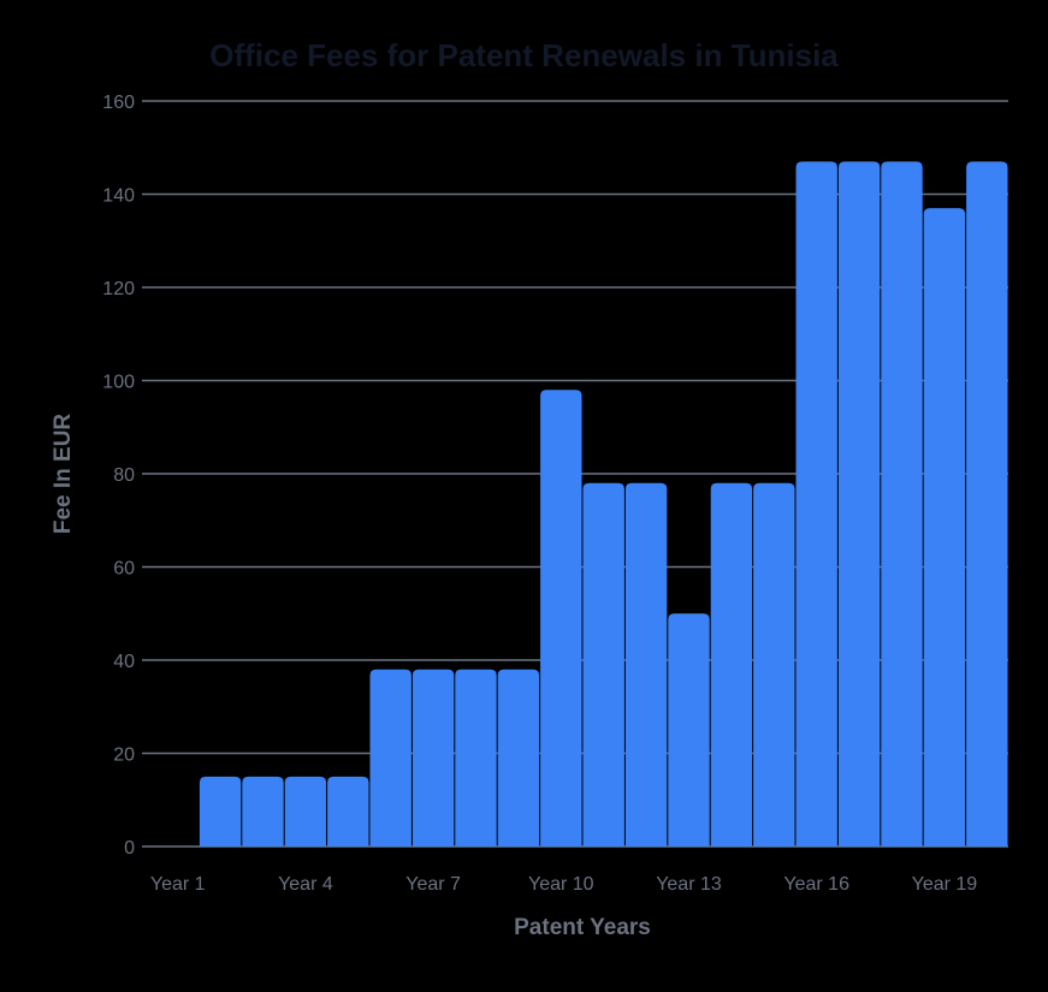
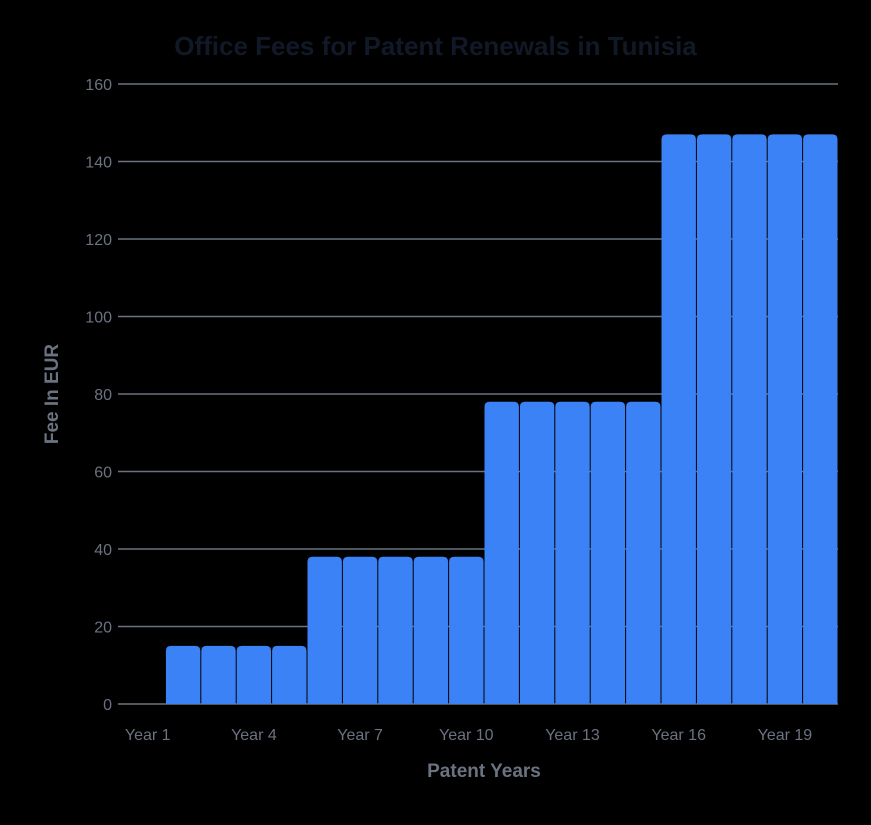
Year 10: 98 -> 38
Year 13: 50 -> 78
Year 19: 137 -> 147
